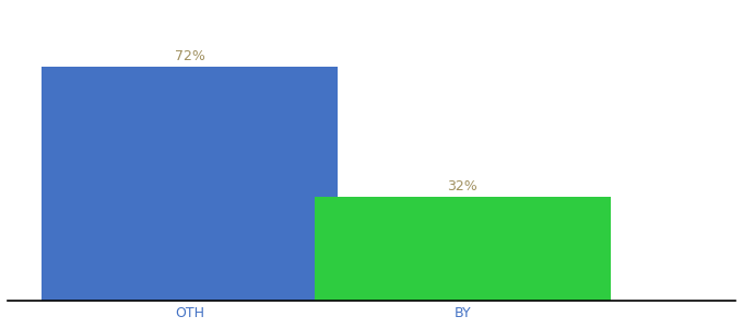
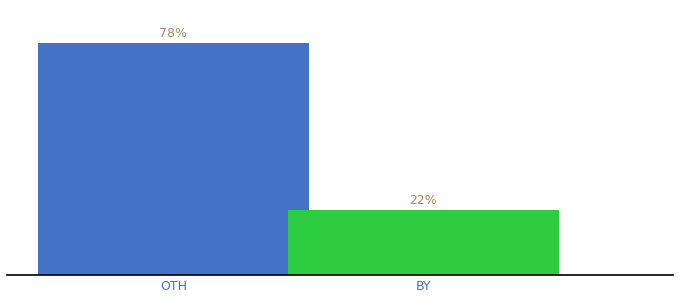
OTH: 72% -> 78%
BY: 32% -> 22%
